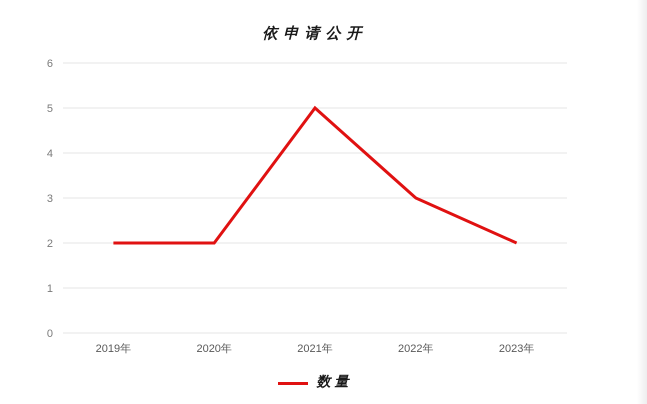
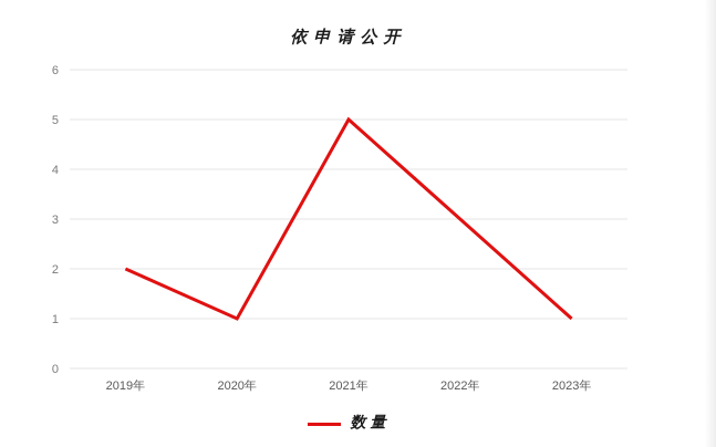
2020年: 2 -> 1
2023年: 2 -> 1
